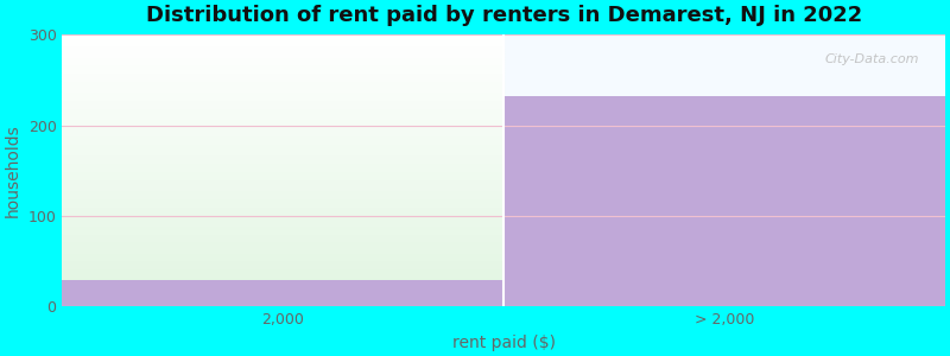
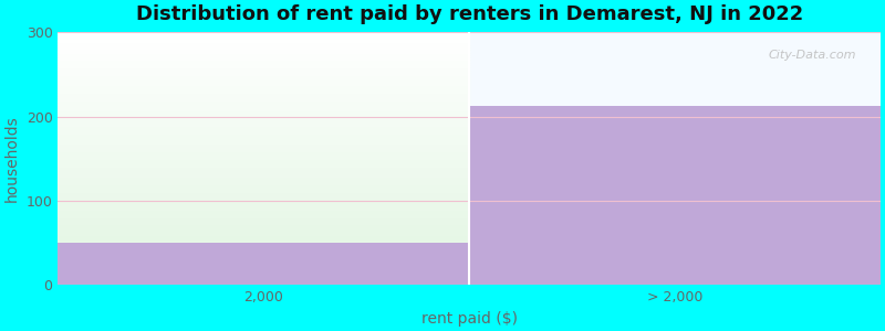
2,000: 30 -> 50
> 2,000: 232 -> 212
